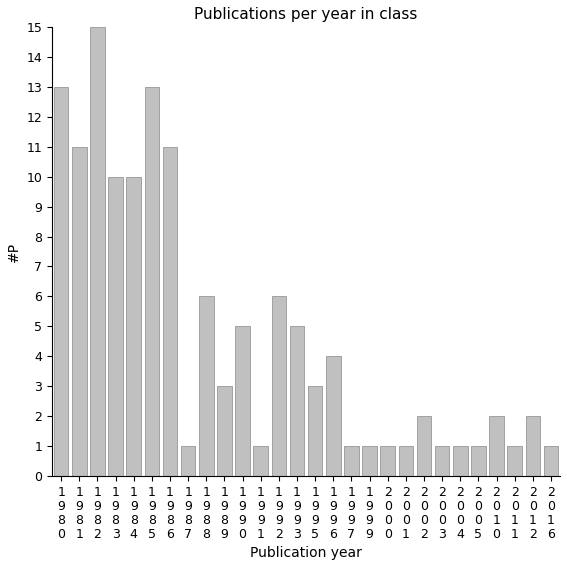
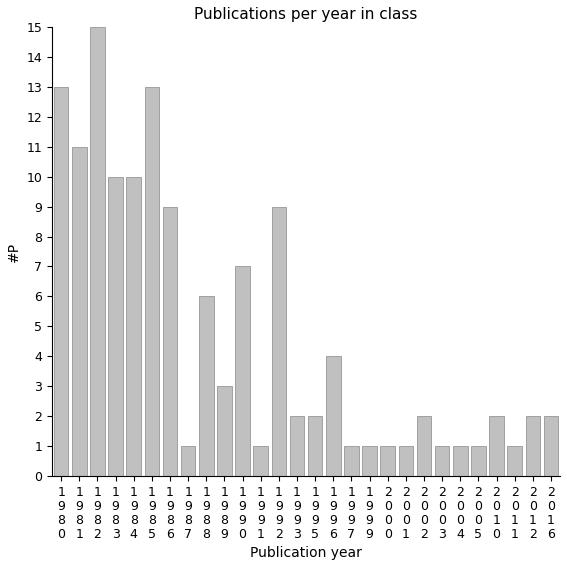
1 9 8 6: 11 -> 9
1 9 9 0: 5 -> 7
1 9 9 2: 6 -> 9
1 9 9 3: 5 -> 2
1 9 9 5: 3 -> 2
2 0 1 6: 1 -> 2
